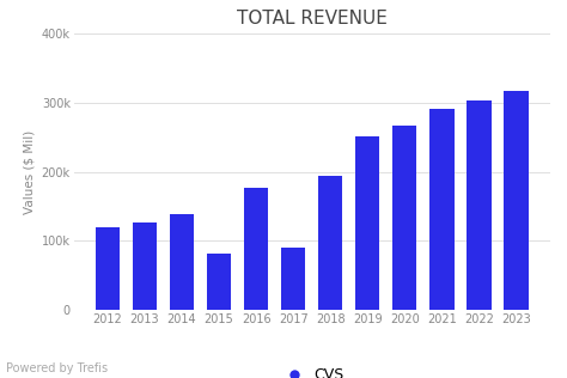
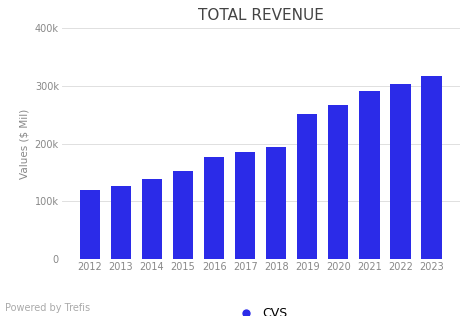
2015: 82k -> 153k
2017: 90k -> 185k
